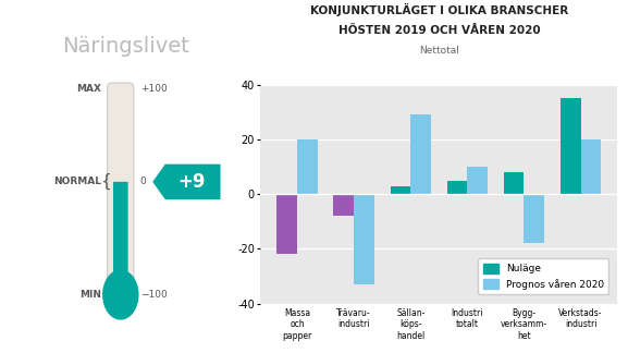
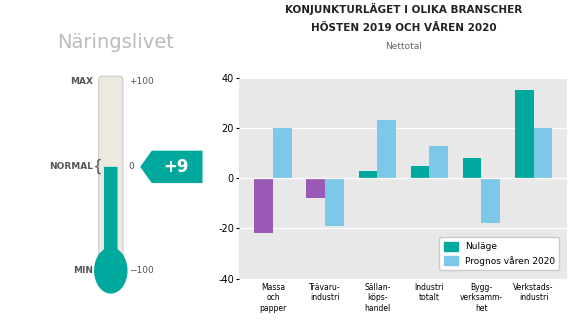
Prognos våren 2020/Trävaru- industri: -33 -> -19
Prognos våren 2020/Sällan- köps- handel: 29 -> 23
Prognos våren 2020/Industri totalt: 10 -> 13
